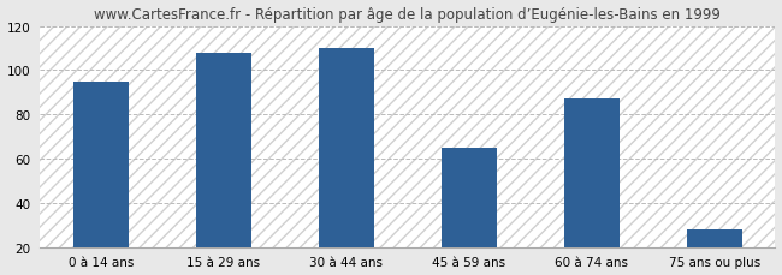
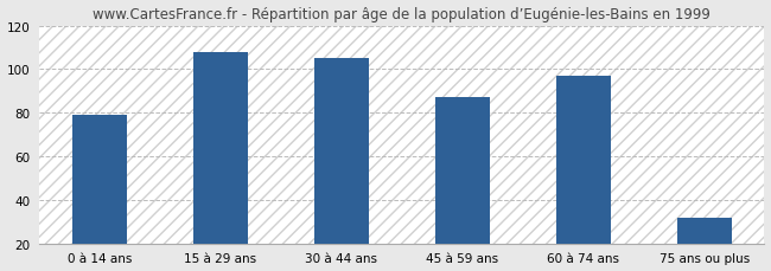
0 à 14 ans: 95 -> 79
30 à 44 ans: 110 -> 105
45 à 59 ans: 65 -> 87
60 à 74 ans: 87 -> 97
75 ans ou plus: 28 -> 32
